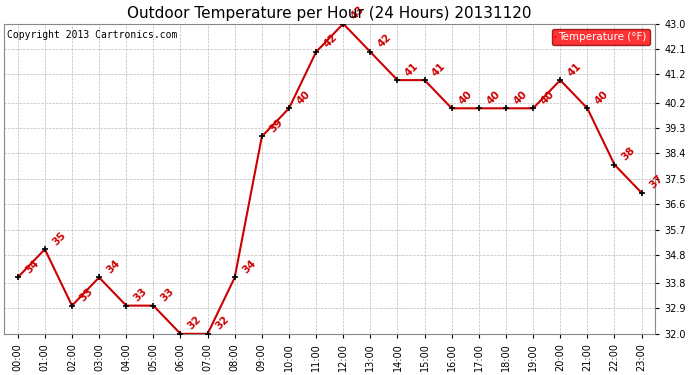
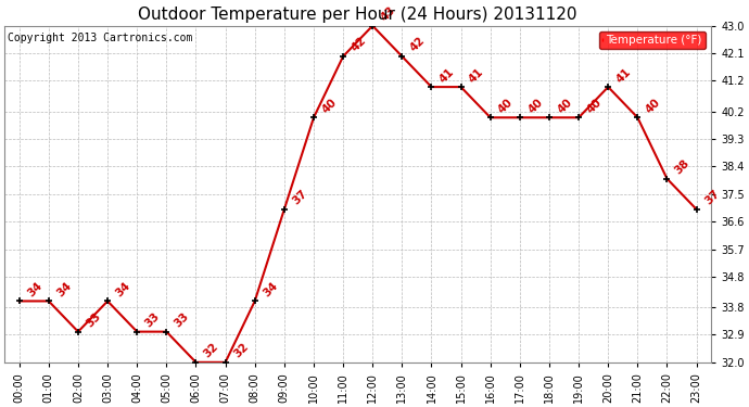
01:00: 35 -> 34
09:00: 39 -> 37
